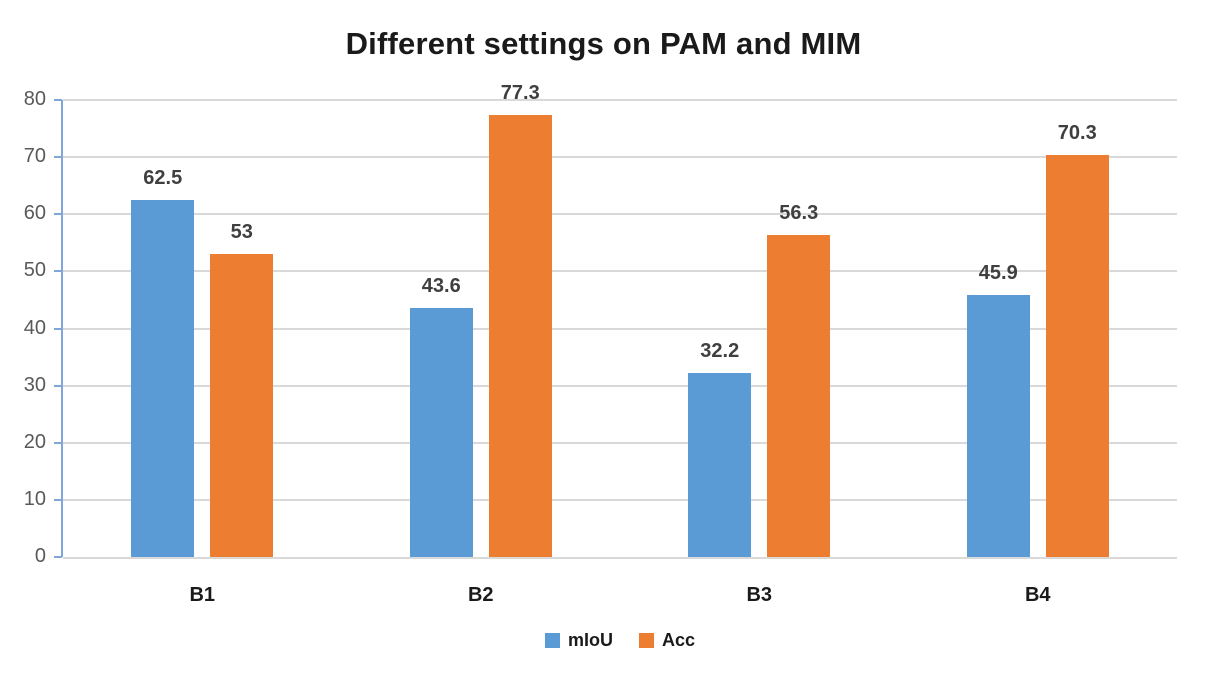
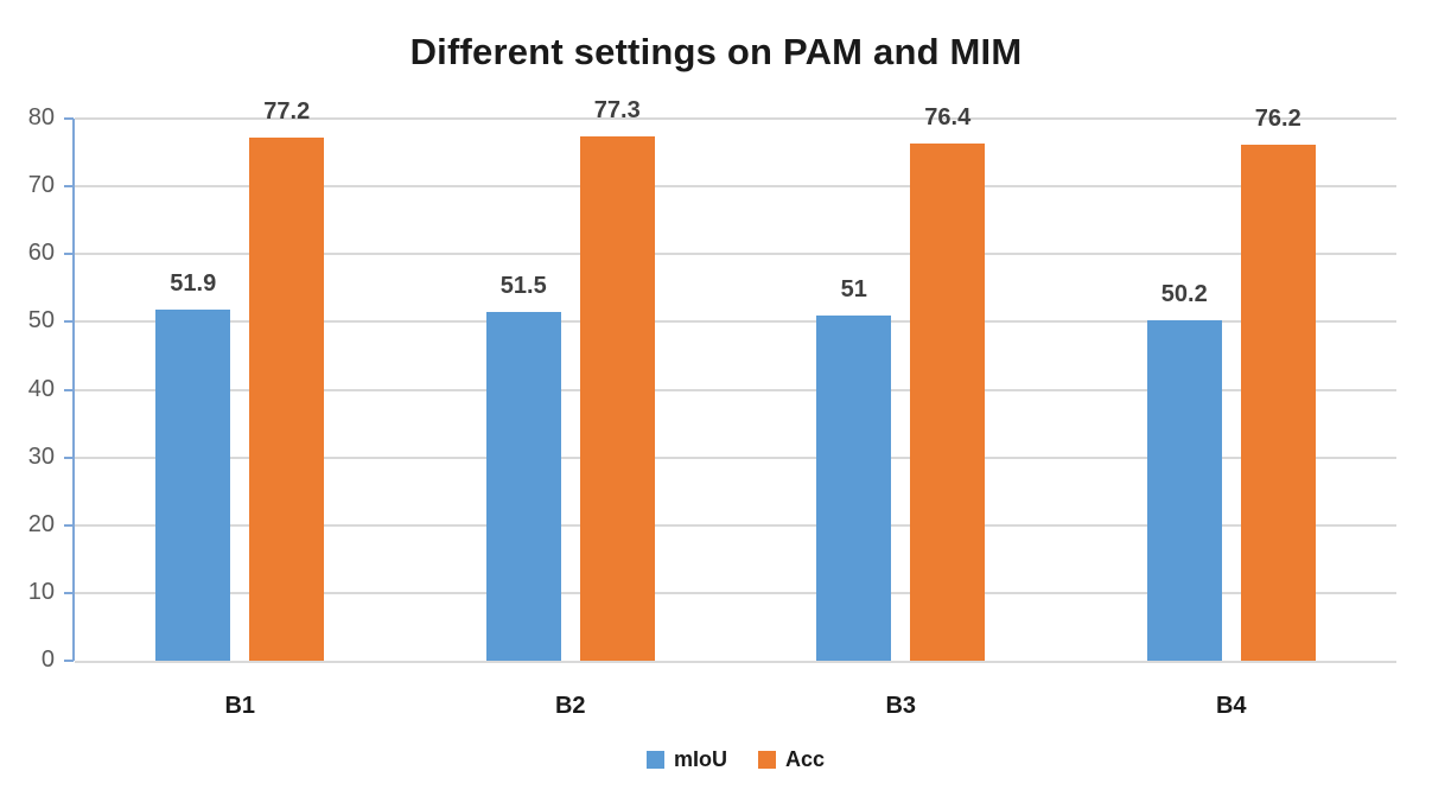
mIoU/B1: 62.5 -> 51.9
Acc/B1: 53 -> 77.2
mIoU/B2: 43.6 -> 51.5
mIoU/B3: 32.2 -> 51
Acc/B3: 56.3 -> 76.4
mIoU/B4: 45.9 -> 50.2
Acc/B4: 70.3 -> 76.2
